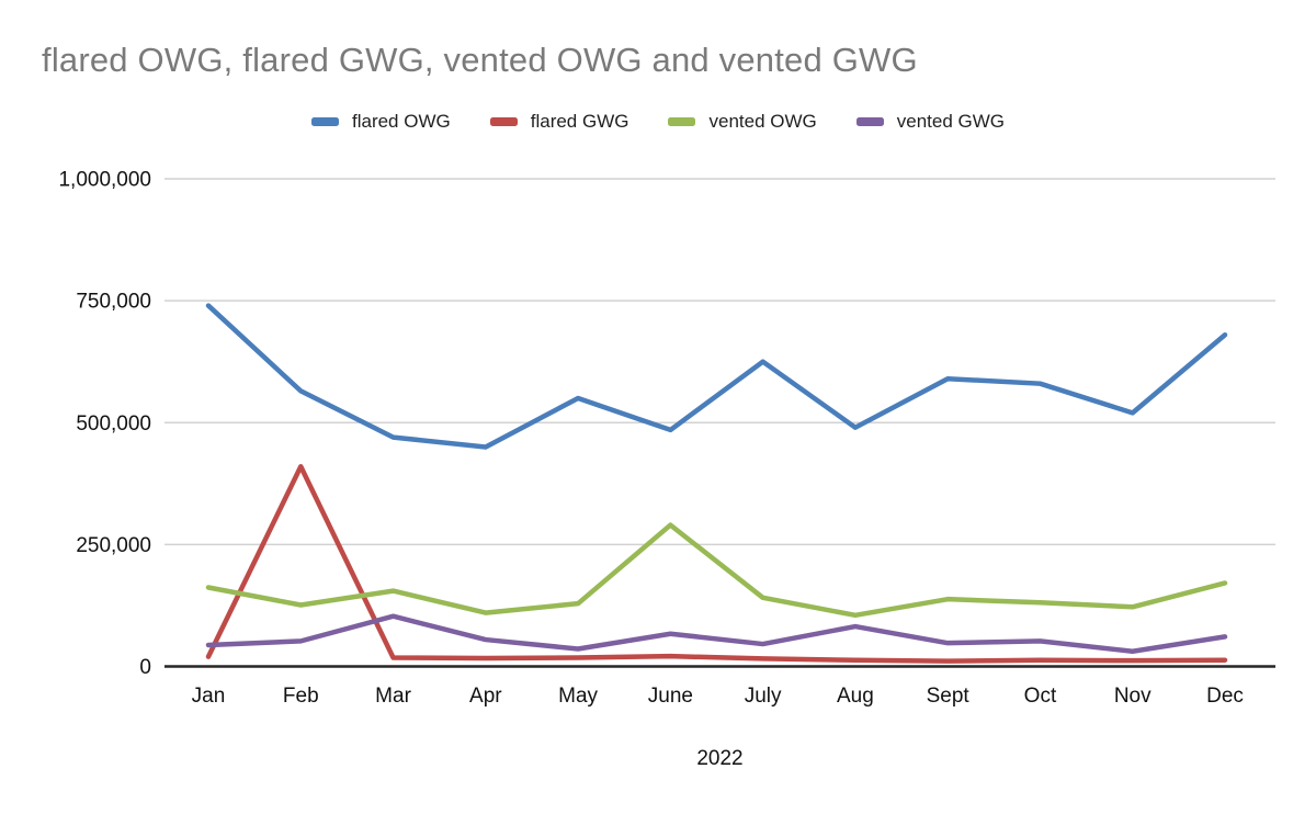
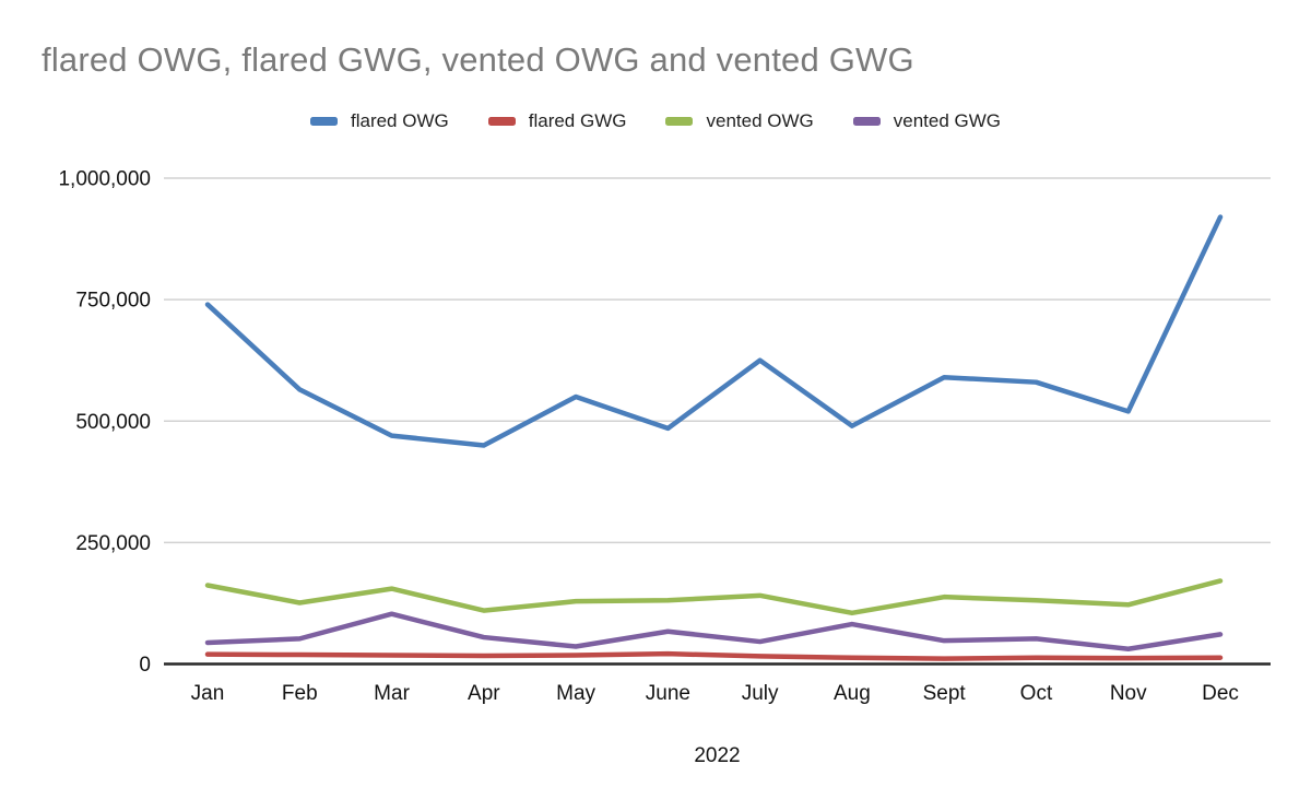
flared GWG/Feb: 410000 -> 20000
vented OWG/June: 290000 -> 130000
flared OWG/Dec: 680000 -> 920000
